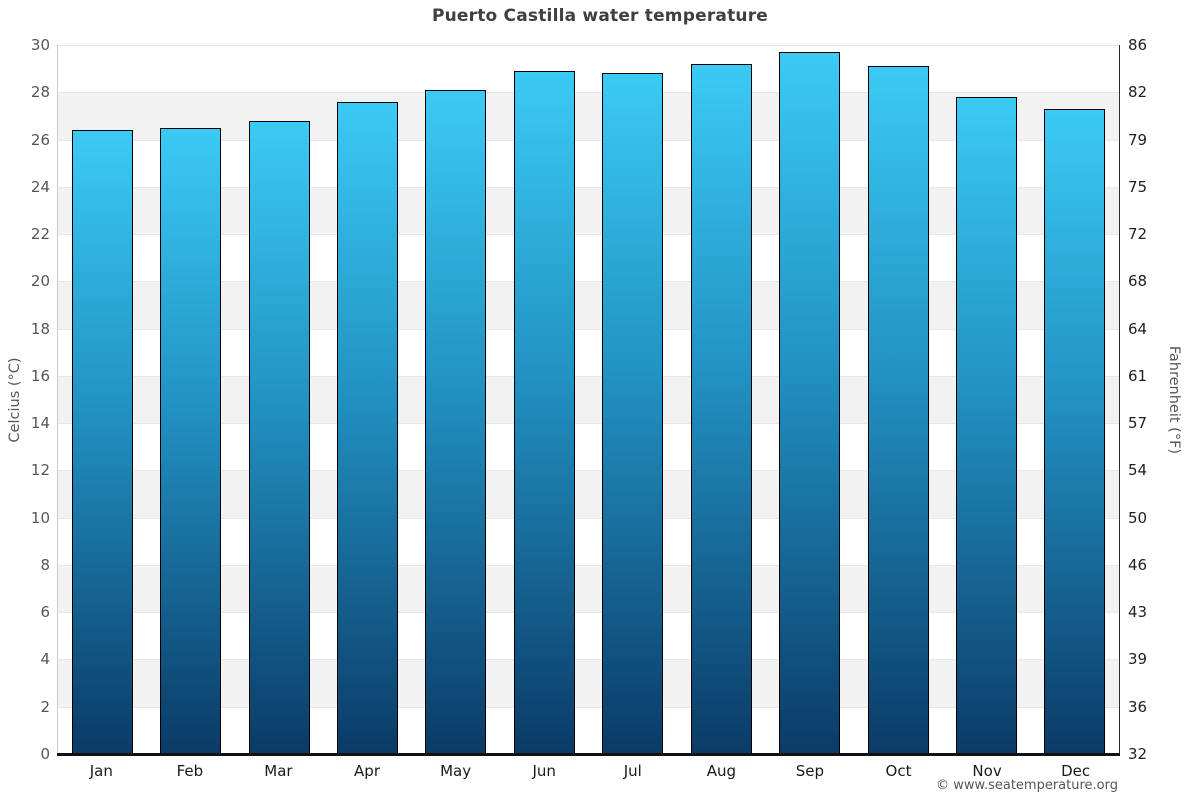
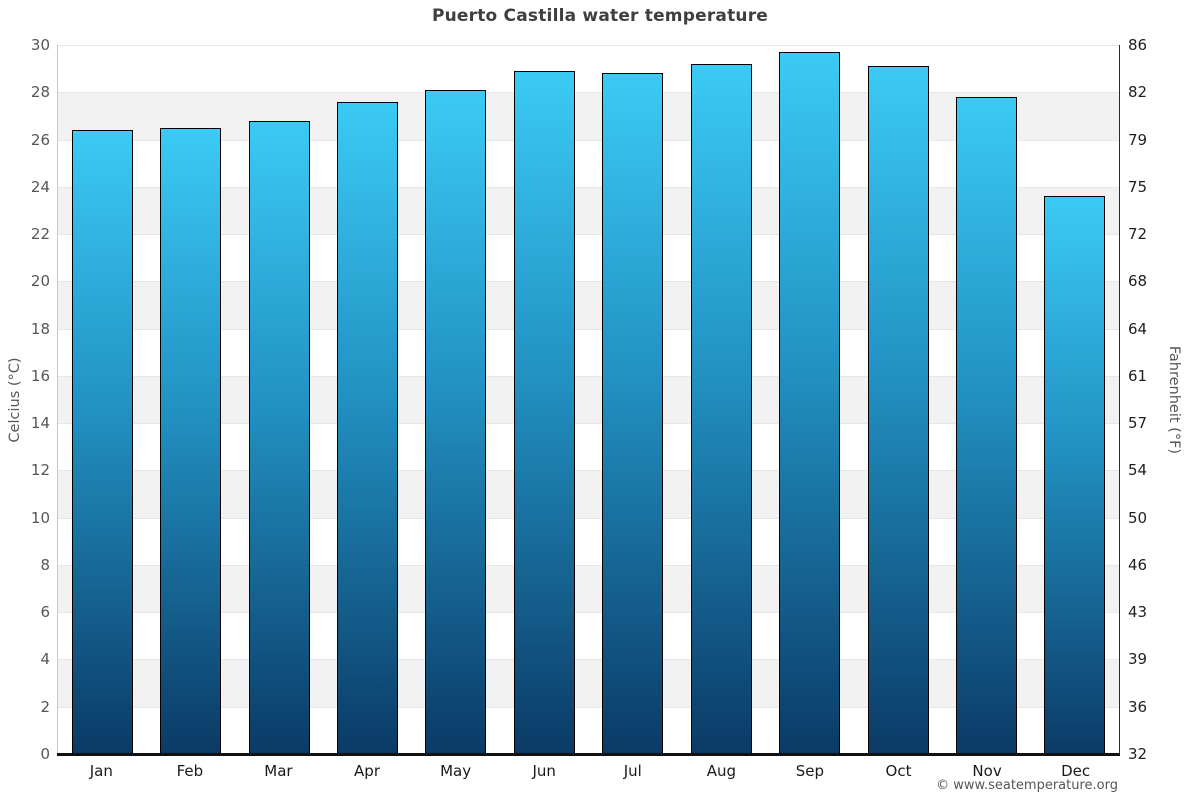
Dec: 27.3 -> 23.6
